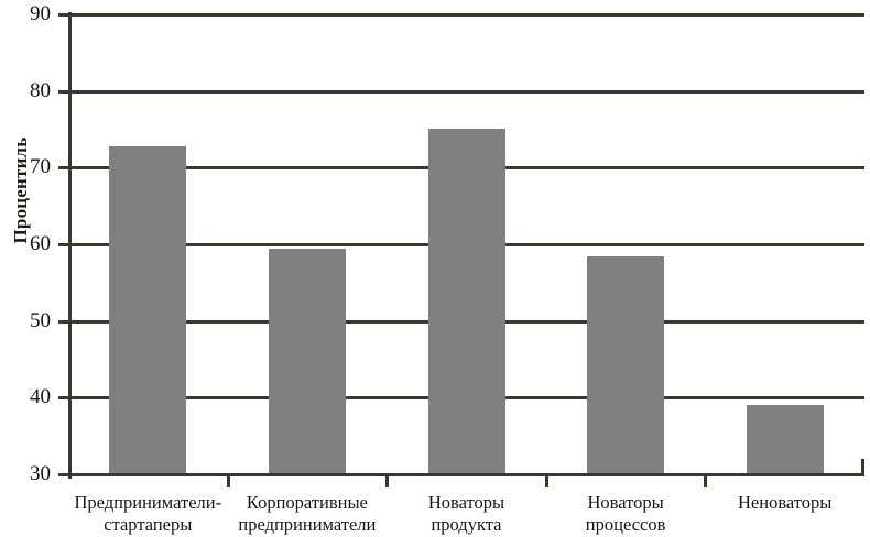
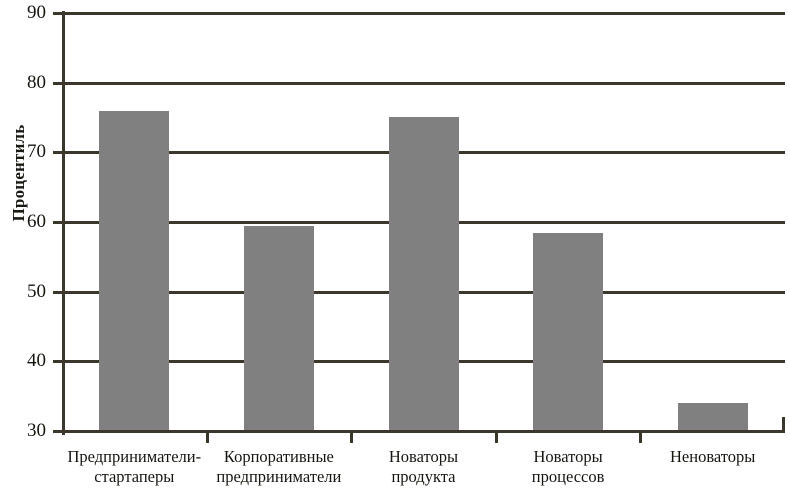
Предприниматели-стартаперы: 73 -> 76
Неноваторы: 39 -> 34
